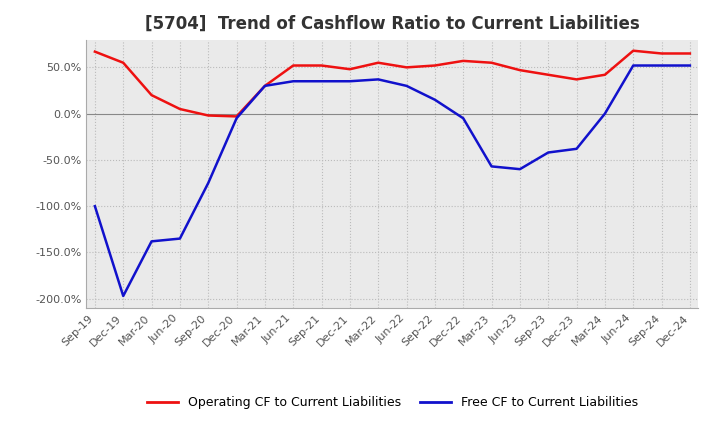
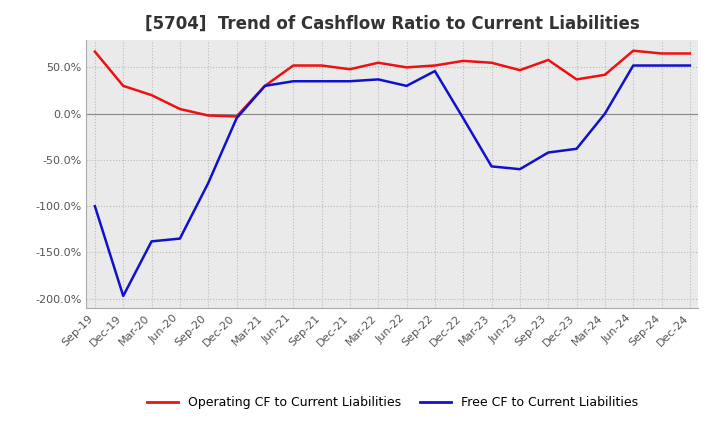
Operating CF to Current Liabilities/Dec-19: 55% -> 30%
Free CF to Current Liabilities/Sep-22: 15% -> 46%
Operating CF to Current Liabilities/Sep-23: 42% -> 58%
